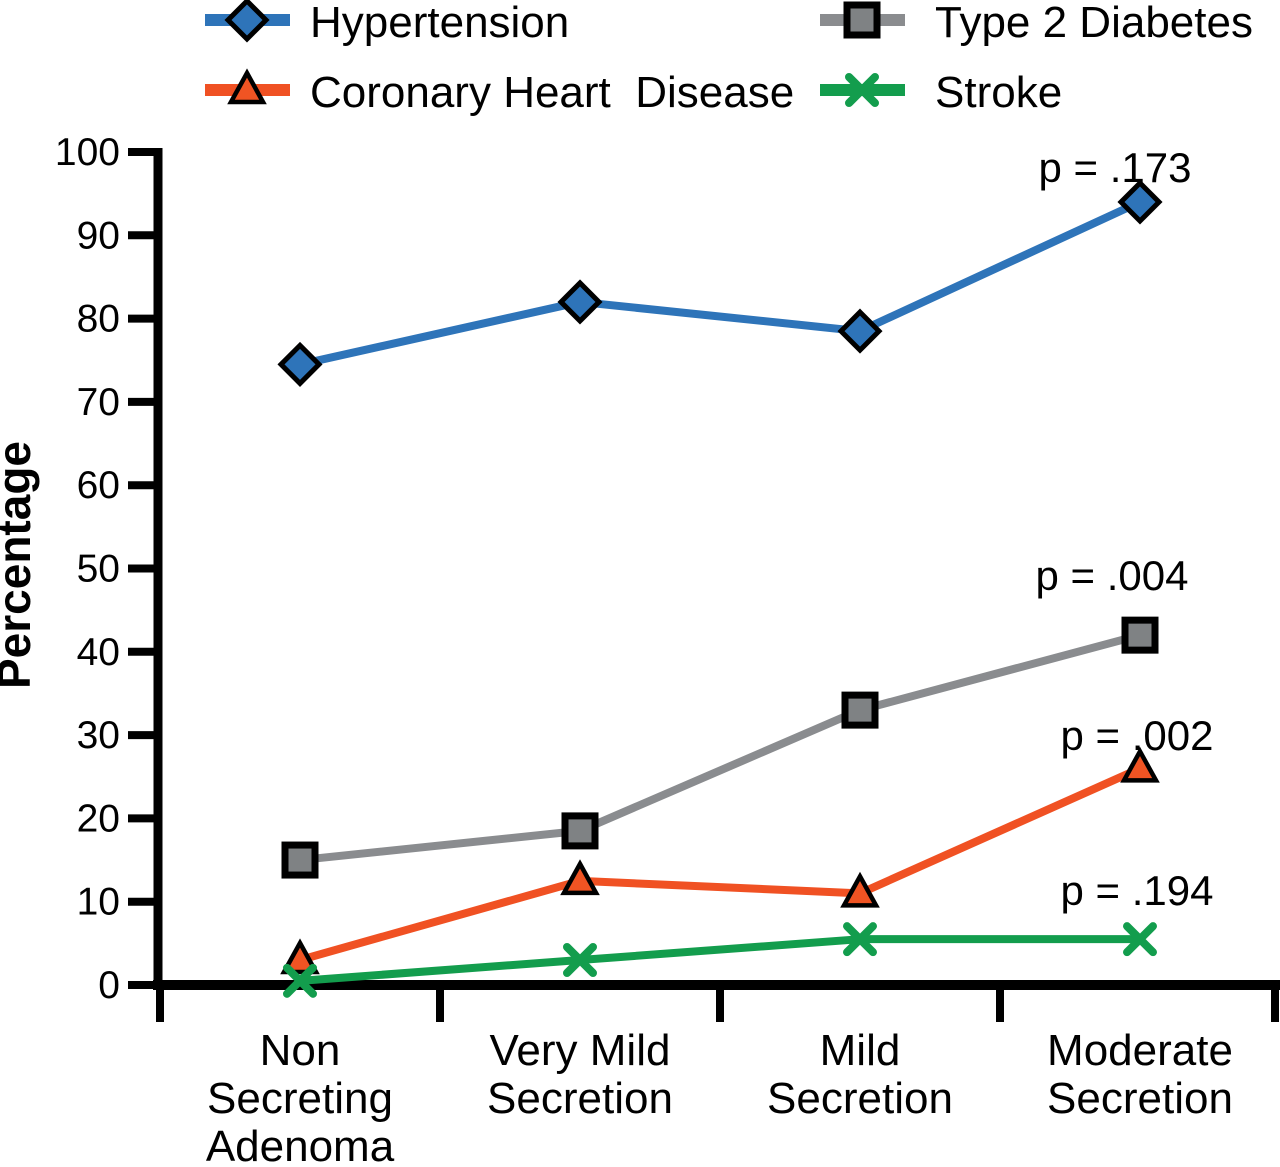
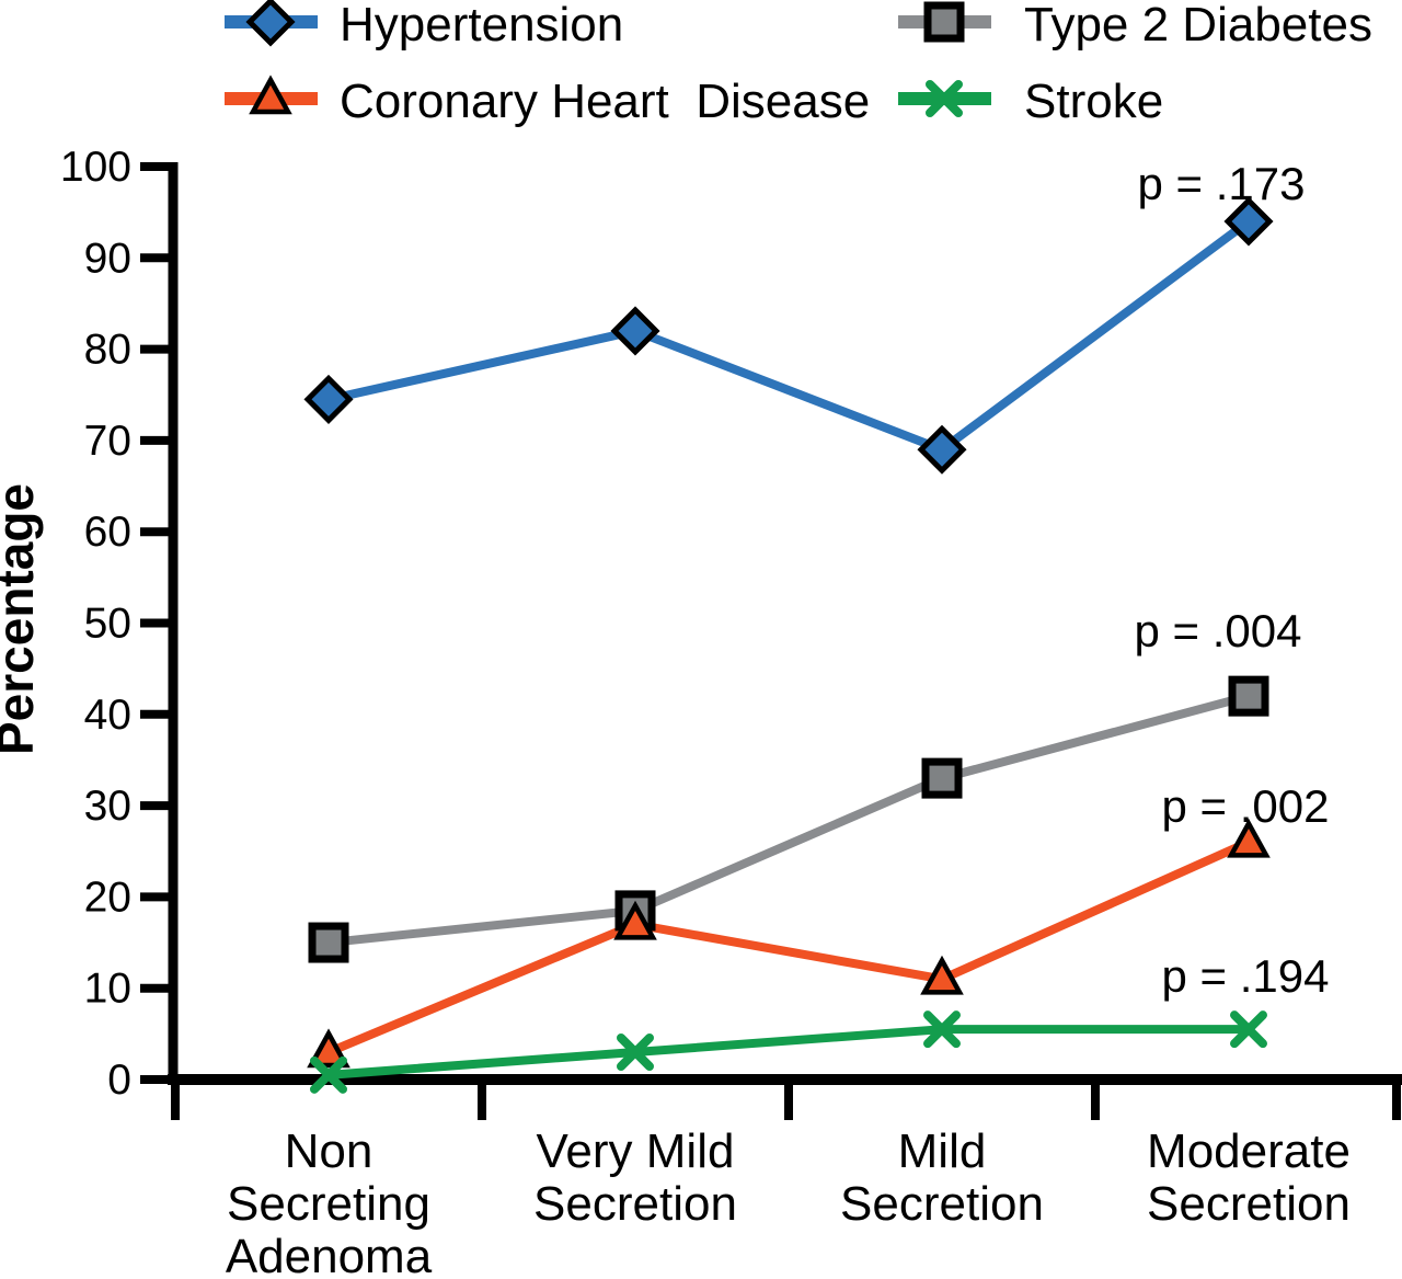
Coronary Heart Disease/Very Mild Secretion: 12 -> 17
Hypertension/Mild Secretion: 78 -> 69
